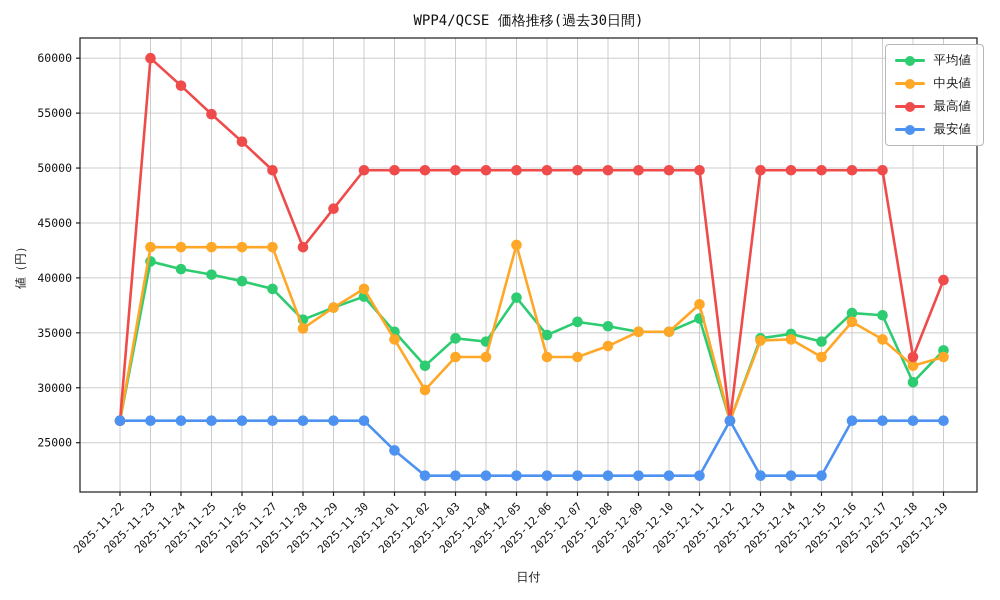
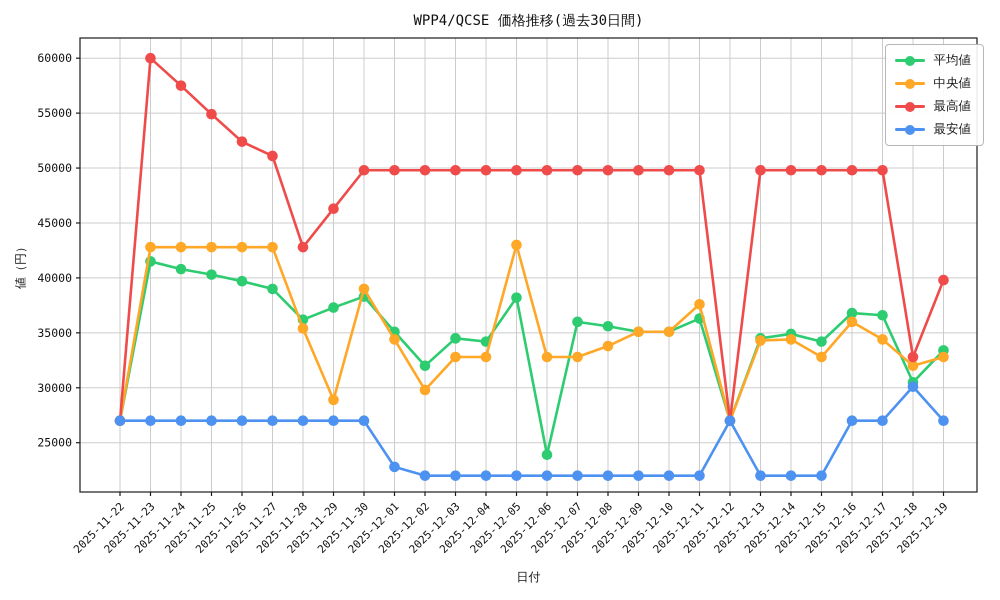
最高値/2025-11-27: 49800 -> 51100
中央値/2025-11-29: 37300 -> 28900
最安値/2025-12-01: 24300 -> 22800
平均値/2025-12-06: 34800 -> 23900
最安値/2025-12-18: 27000 -> 30100
